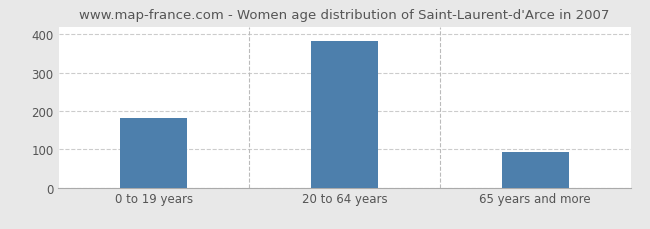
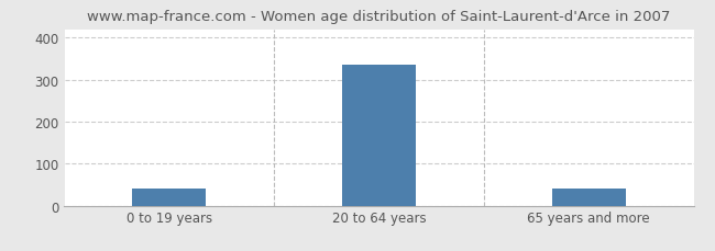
0 to 19 years: 181 -> 40
20 to 64 years: 383 -> 335
65 years and more: 93 -> 40
